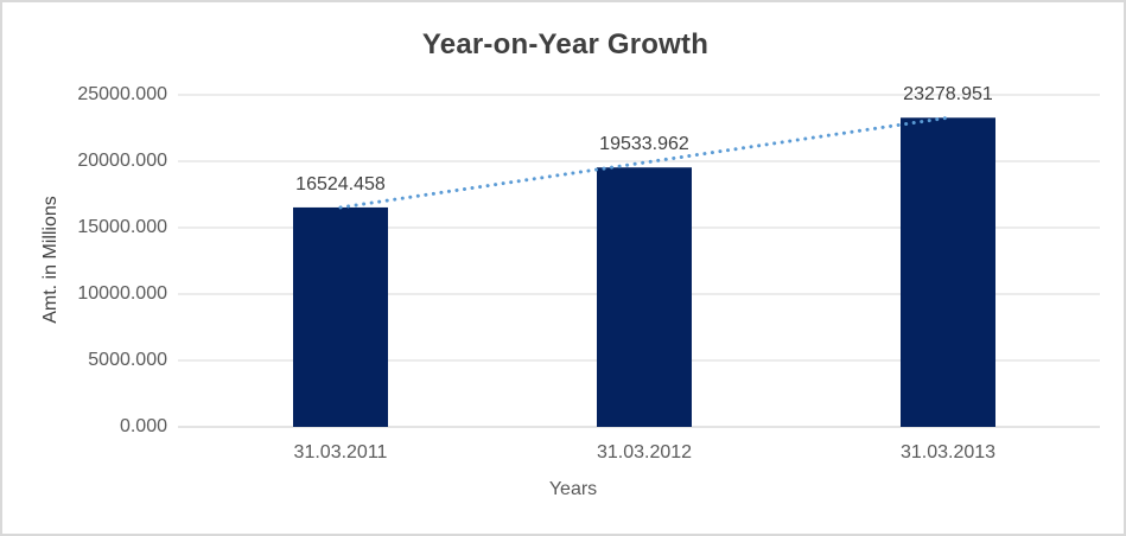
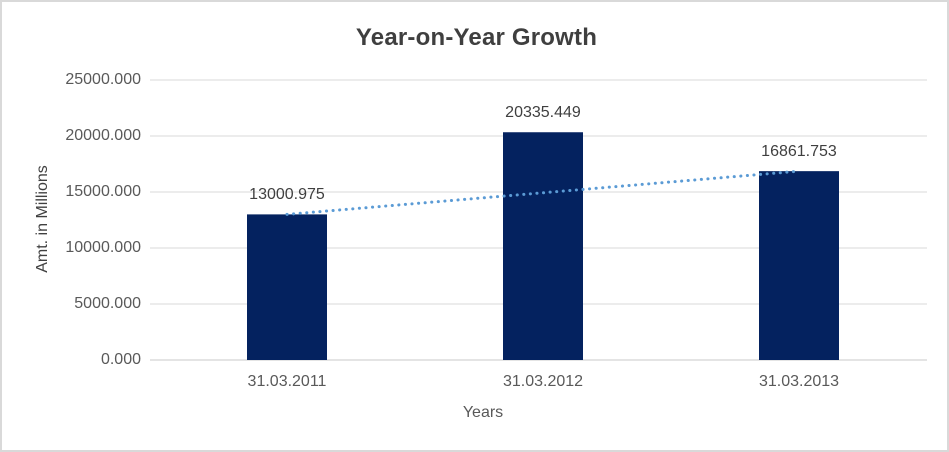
31.03.2011: 16524.458 -> 13000.975
31.03.2012: 19533.962 -> 20335.449
31.03.2013: 23278.951 -> 16861.753
